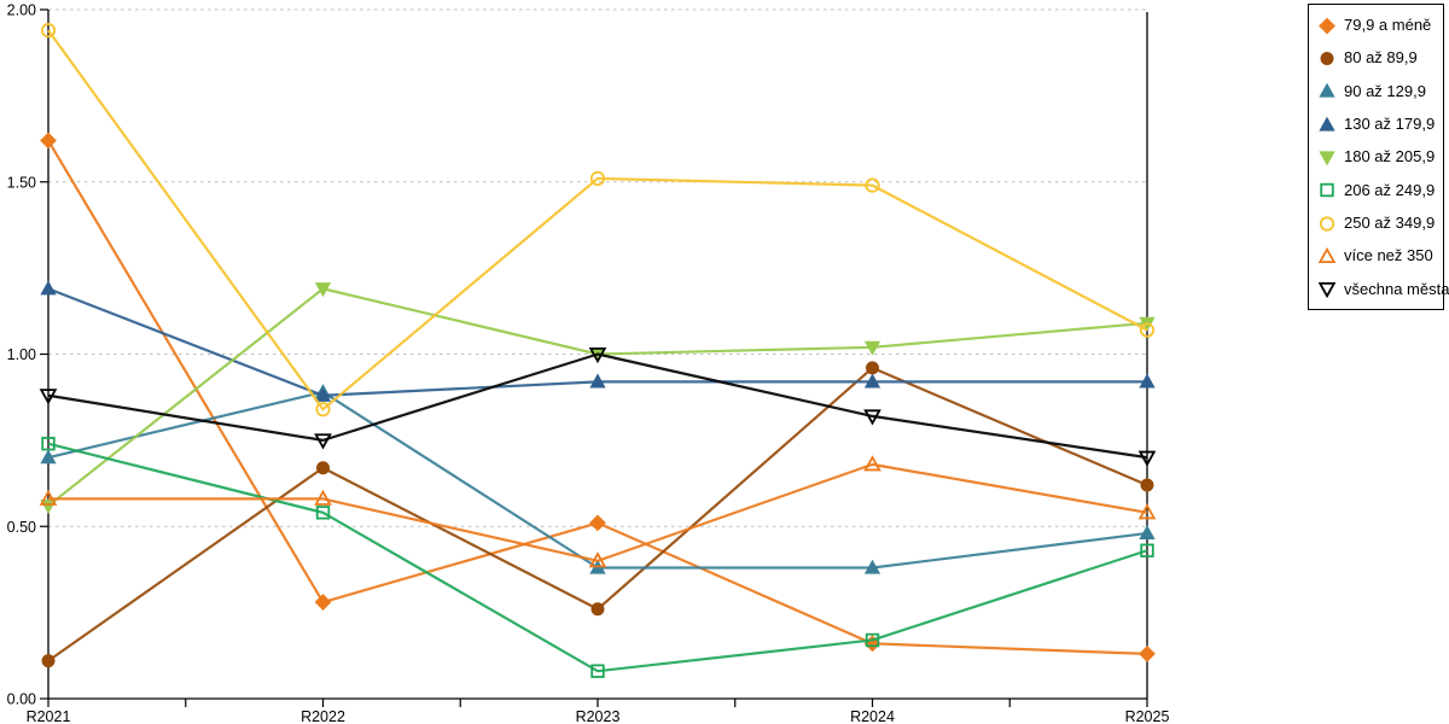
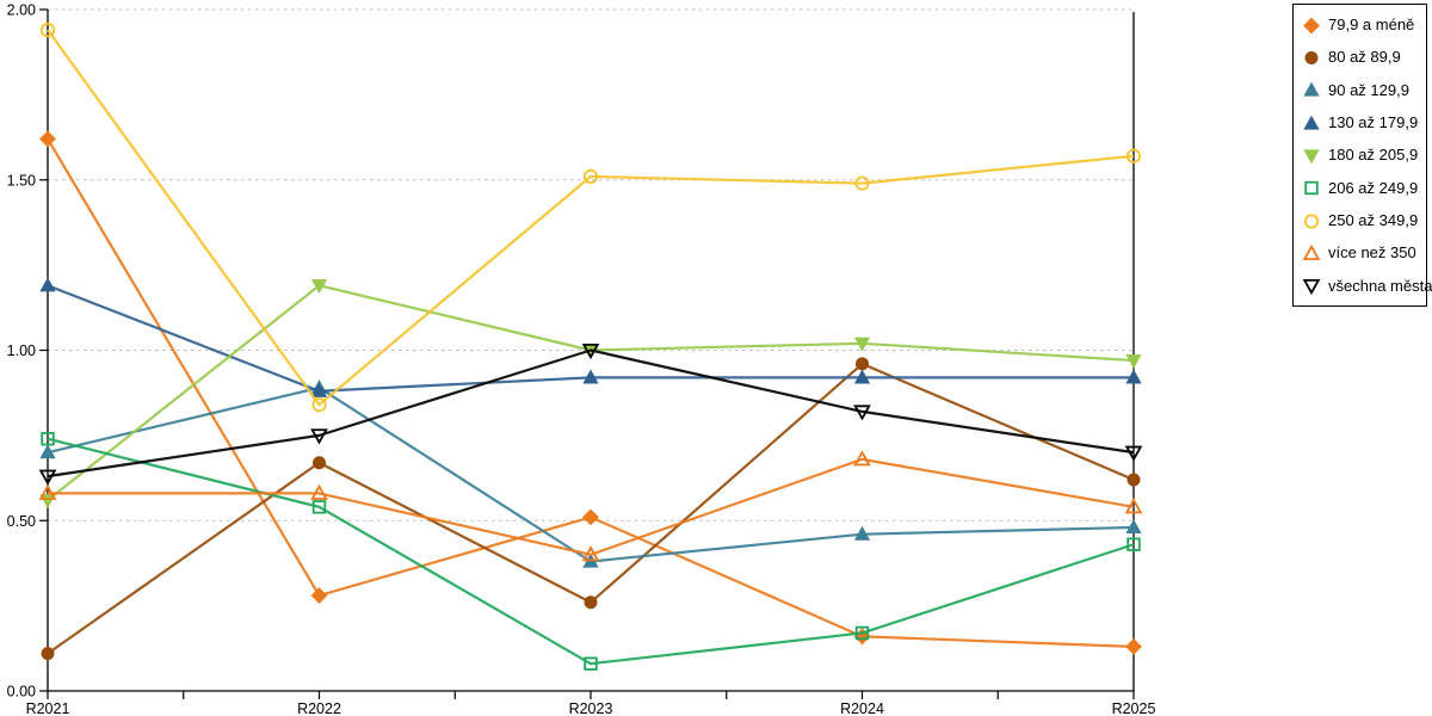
všechna města/R2021: 0.88 -> 0.63
90 až 129,9/R2024: 0.38 -> 0.46
180 až 205,9/R2025: 1.09 -> 0.97
250 až 349,9/R2025: 1.07 -> 1.57
